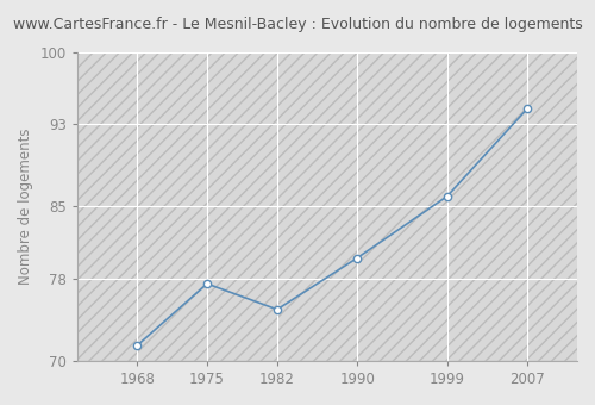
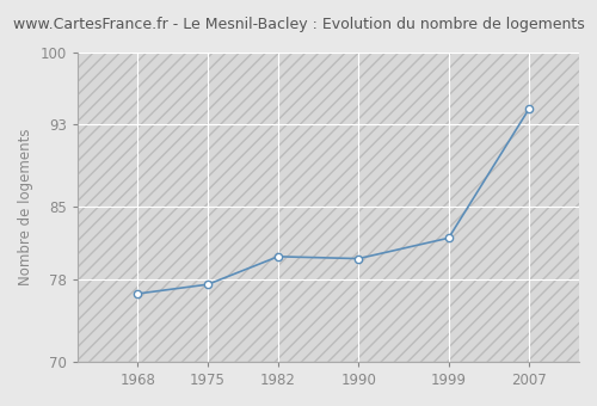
1968: 71.5 -> 76.6
1982: 75.0 -> 80.2
1999: 86.0 -> 82.0
